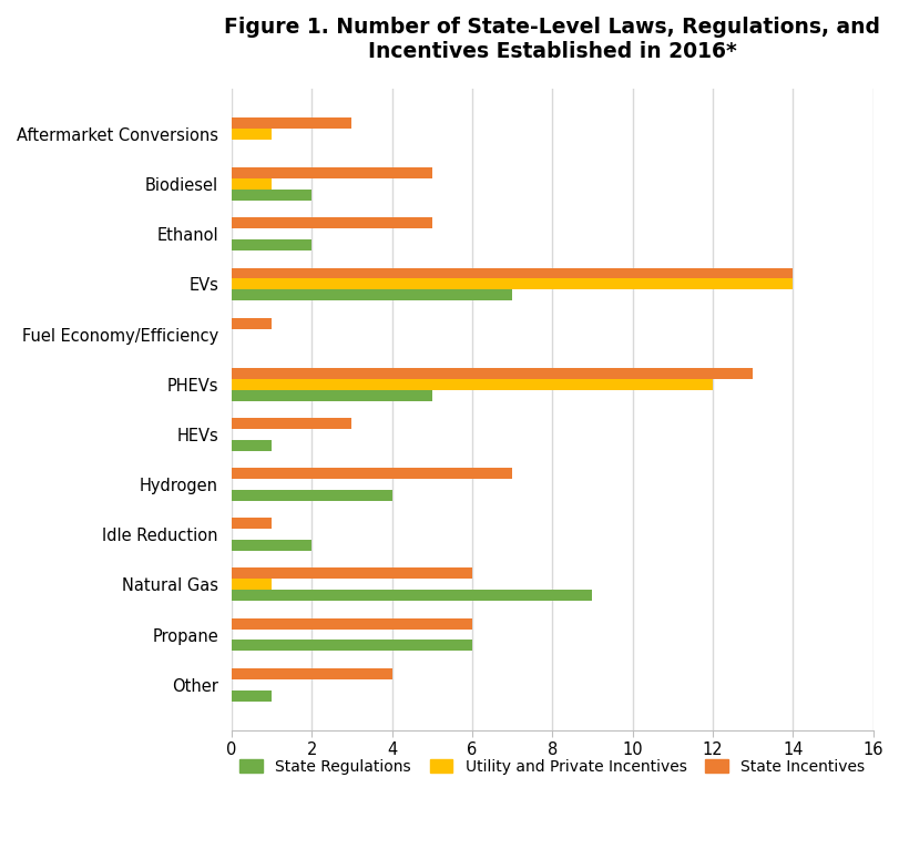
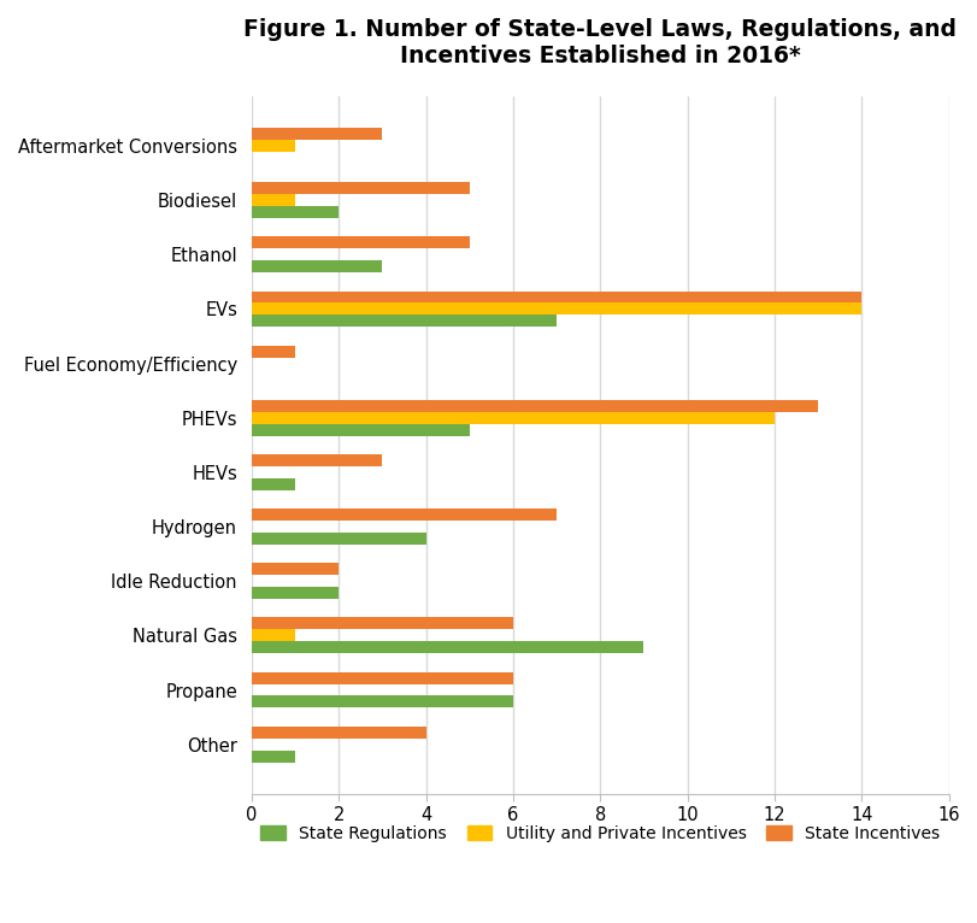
State Regulations/Ethanol: 2 -> 3
State Incentives/Idle Reduction: 1 -> 2
